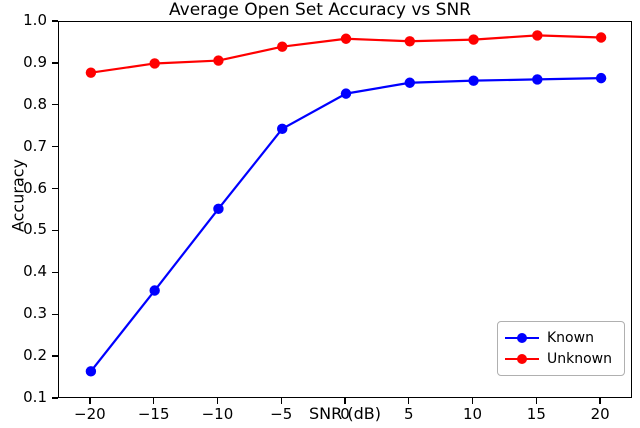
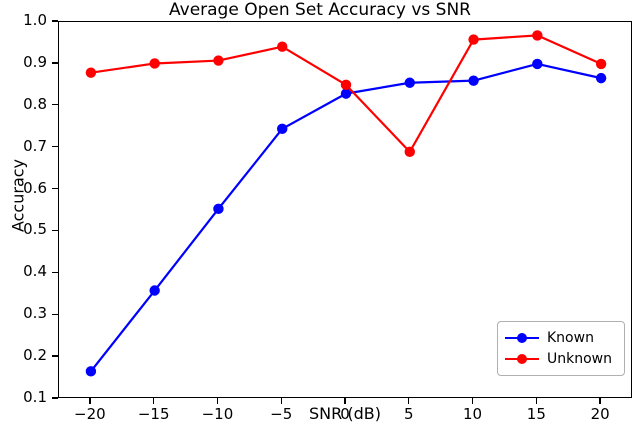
Unknown/0: 0.96 -> 0.85
Unknown/5: 0.95 -> 0.69
Known/15: 0.86 -> 0.90
Unknown/20: 0.96 -> 0.90
